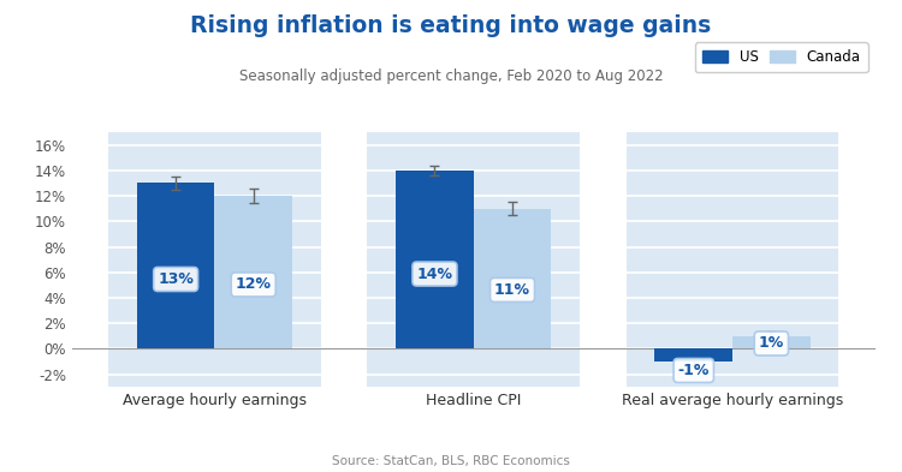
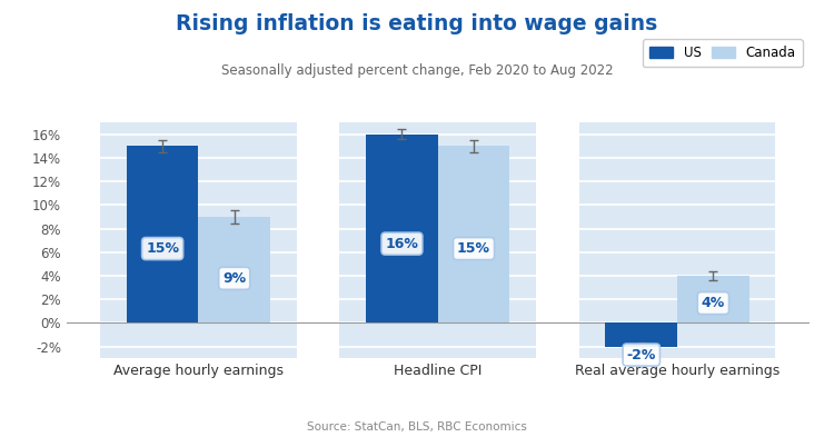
US/Average hourly earnings: 13% -> 15%
Canada/Average hourly earnings: 12% -> 9%
US/Headline CPI: 14% -> 16%
Canada/Headline CPI: 11% -> 15%
US/Real average hourly earnings: -1% -> -2%
Canada/Real average hourly earnings: 1% -> 4%
